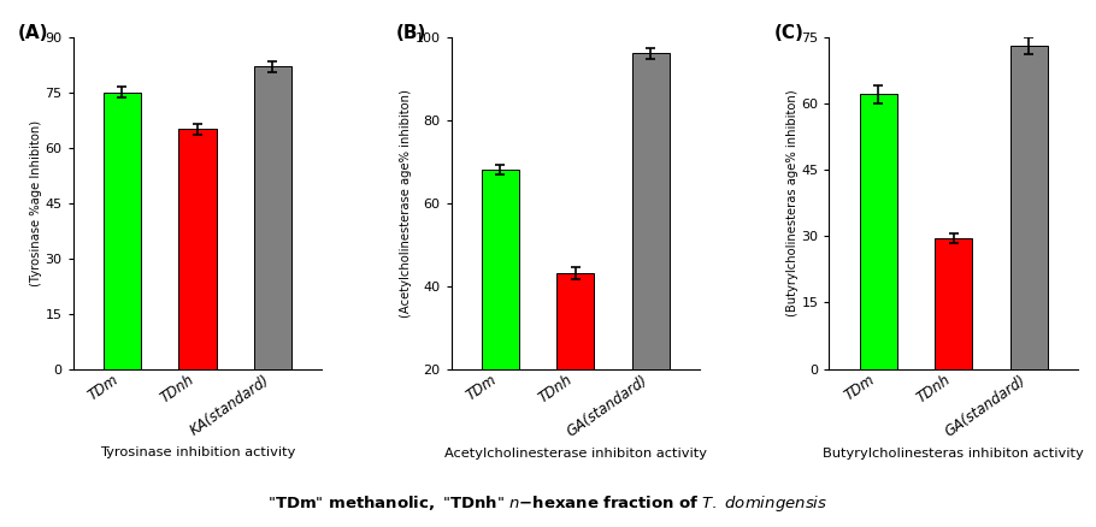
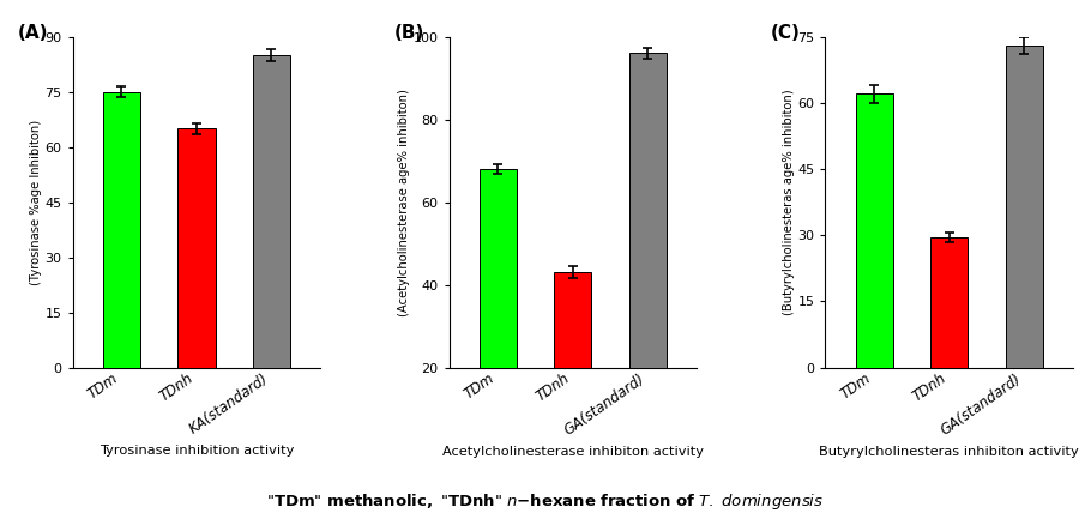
KA(standard): 82 -> 85
